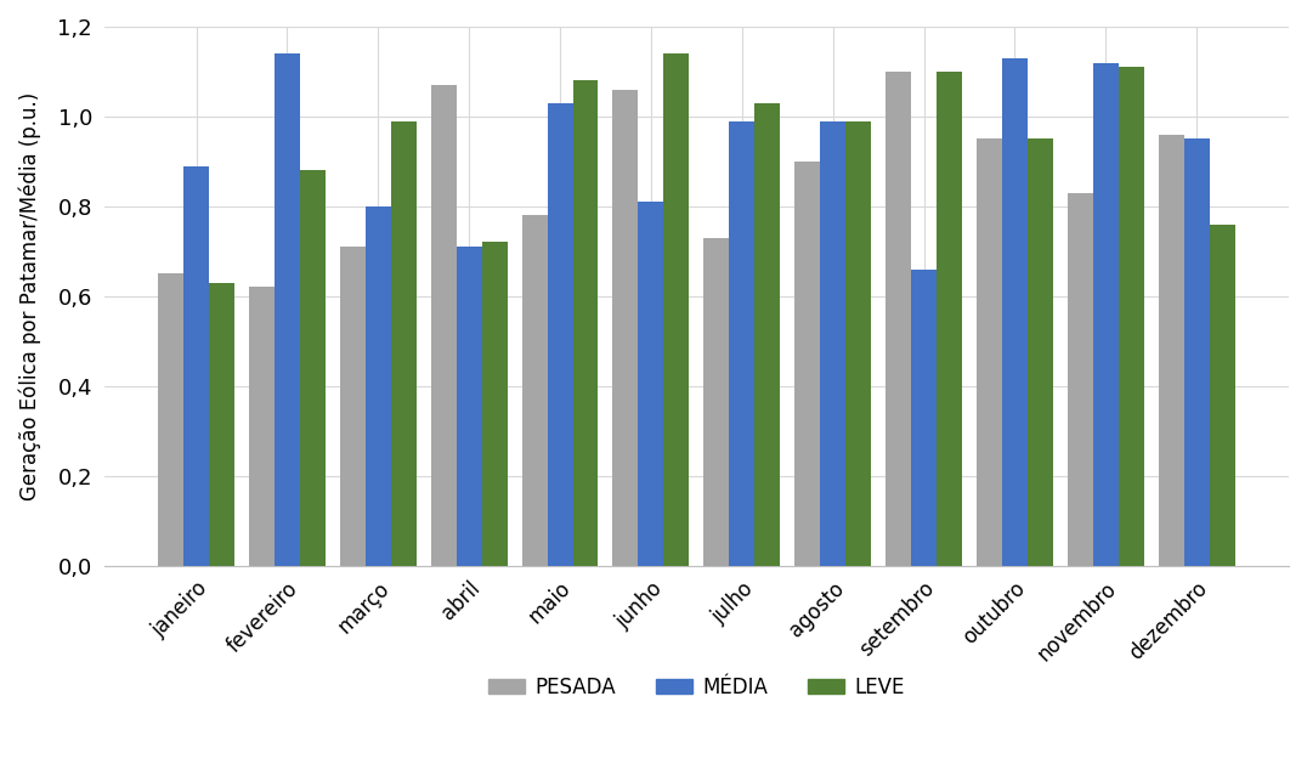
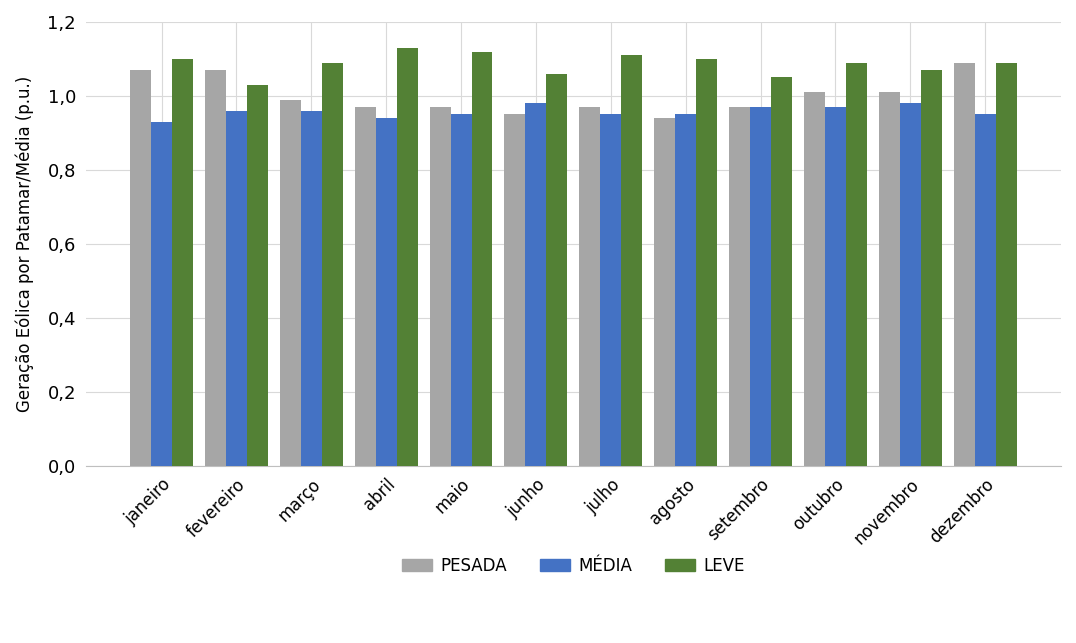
PESADA/janeiro: 0,65 -> 1,07
MÉDIA/janeiro: 0,89 -> 0,93
LEVE/janeiro: 0,63 -> 1,10
PESADA/fevereiro: 0,62 -> 1,07
MÉDIA/fevereiro: 1,14 -> 0,96
LEVE/fevereiro: 0,88 -> 1,03
PESADA/março: 0,71 -> 0,99
MÉDIA/março: 0,80 -> 0,96
LEVE/março: 0,99 -> 1,09
PESADA/abril: 1,07 -> 0,97
MÉDIA/abril: 0,71 -> 0,94
LEVE/abril: 0,72 -> 1,13
PESADA/maio: 0,78 -> 0,97
MÉDIA/maio: 1,03 -> 0,95
LEVE/maio: 1,08 -> 1,12
PESADA/junho: 1,06 -> 0,95
MÉDIA/junho: 0,81 -> 0,98
LEVE/junho: 1,14 -> 1,06
PESADA/julho: 0,73 -> 0,97
MÉDIA/julho: 0,99 -> 0,95
LEVE/julho: 1,03 -> 1,11
PESADA/agosto: 0,90 -> 0,94
MÉDIA/agosto: 0,99 -> 0,95
LEVE/agosto: 0,99 -> 1,10
PESADA/setembro: 1,10 -> 0,97
MÉDIA/setembro: 0,66 -> 0,97
LEVE/setembro: 1,10 -> 1,05
PESADA/outubro: 0,95 -> 1,01
MÉDIA/outubro: 1,13 -> 0,97
LEVE/outubro: 0,95 -> 1,09
PESADA/novembro: 0,83 -> 1,01
MÉDIA/novembro: 1,12 -> 0,98
LEVE/novembro: 1,11 -> 1,07
PESADA/dezembro: 0,96 -> 1,09
LEVE/dezembro: 0,76 -> 1,09
